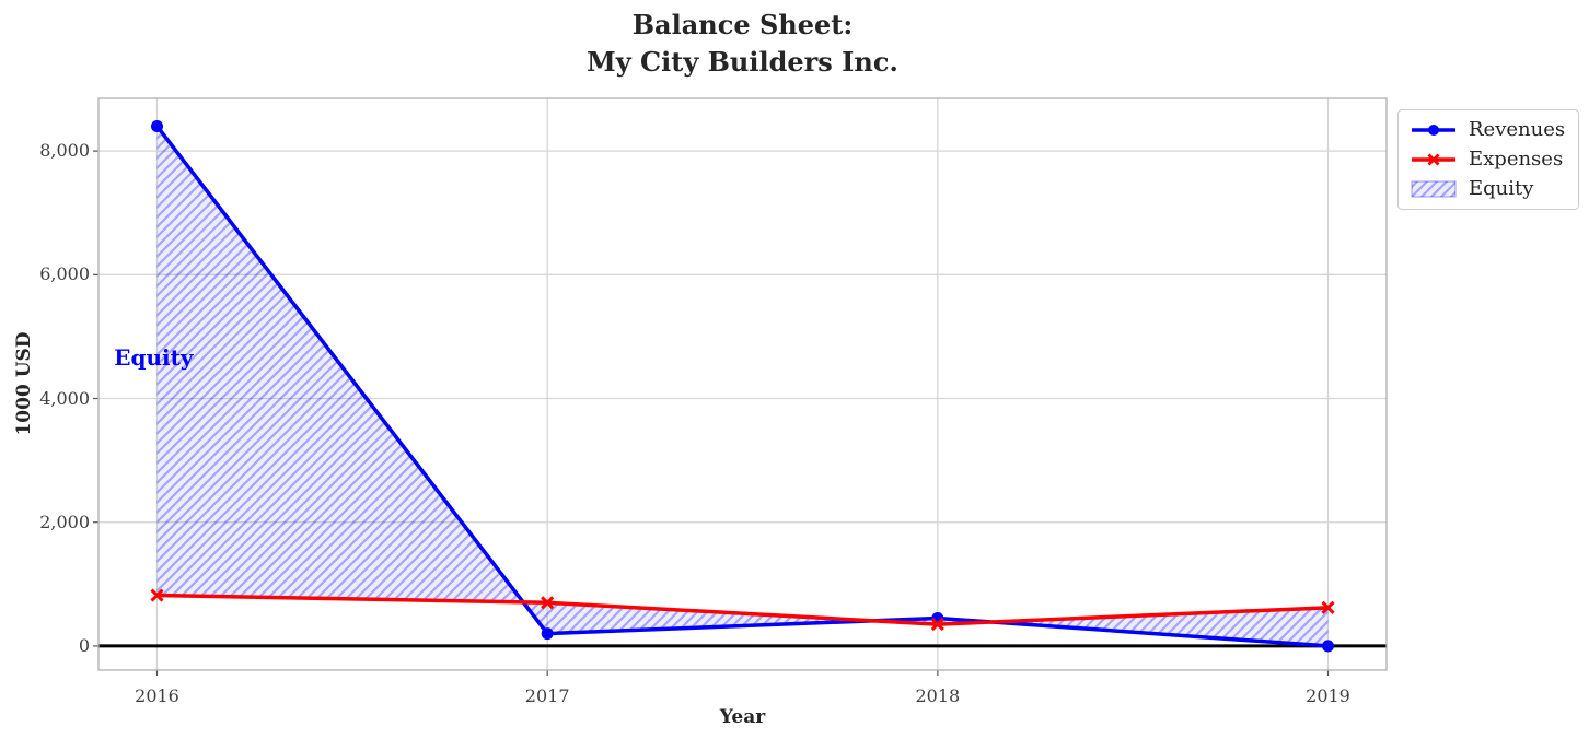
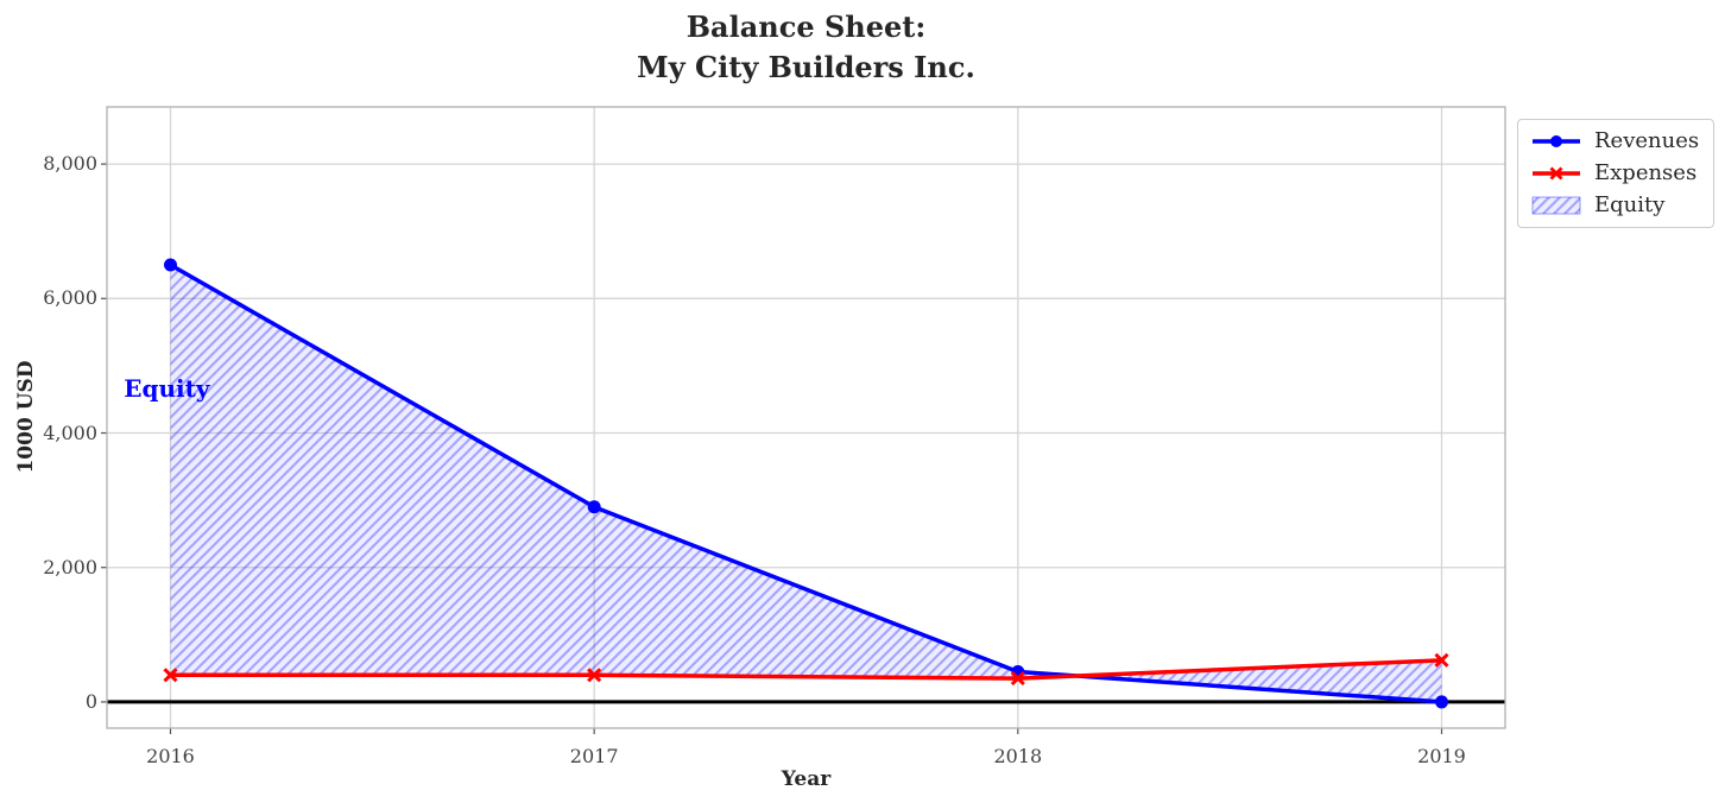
Revenues/2016: 8400 -> 6500
Expenses/2016: 800 -> 400
Revenues/2017: 200 -> 2900
Expenses/2017: 700 -> 400
